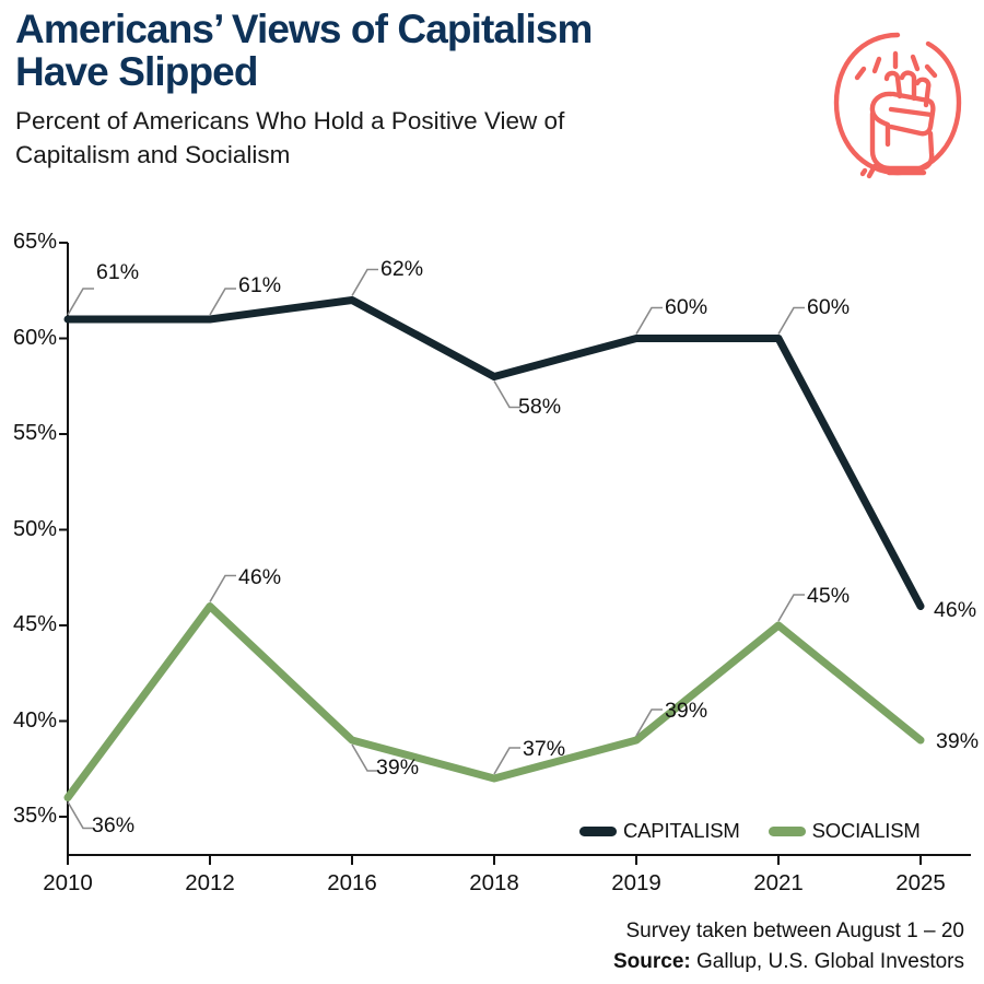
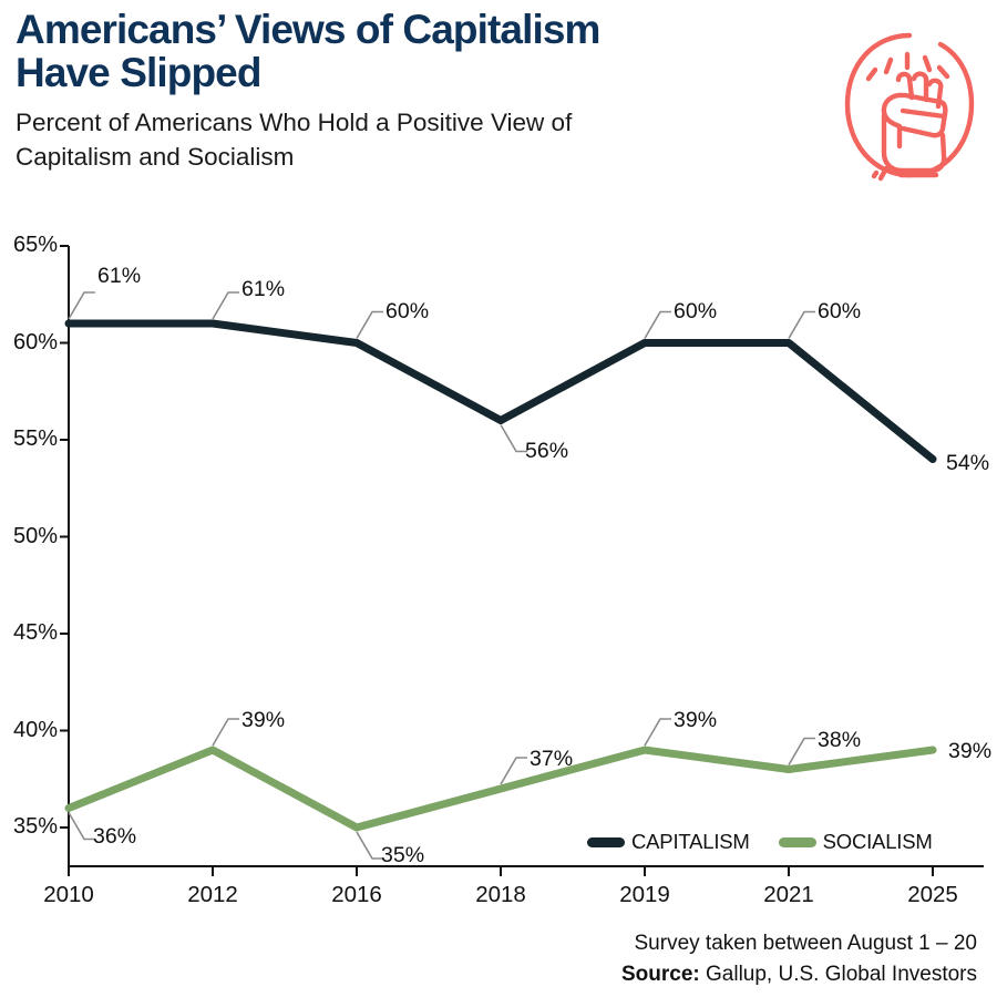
SOCIALISM/2012: 46% -> 39%
CAPITALISM/2016: 62% -> 60%
SOCIALISM/2016: 39% -> 35%
CAPITALISM/2018: 58% -> 56%
SOCIALISM/2021: 45% -> 38%
CAPITALISM/2025: 46% -> 54%
